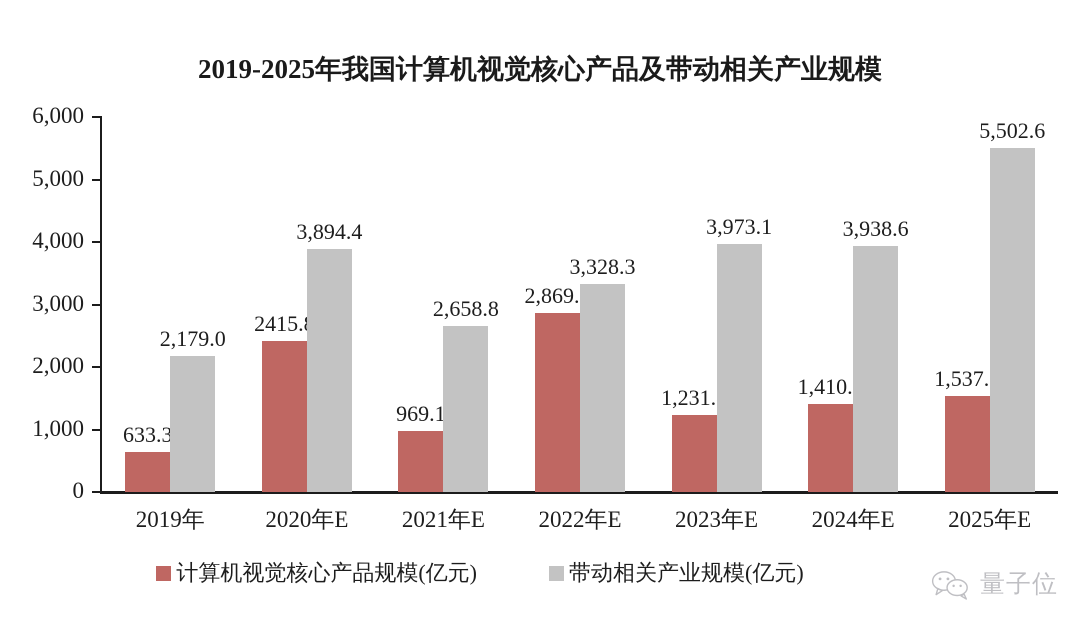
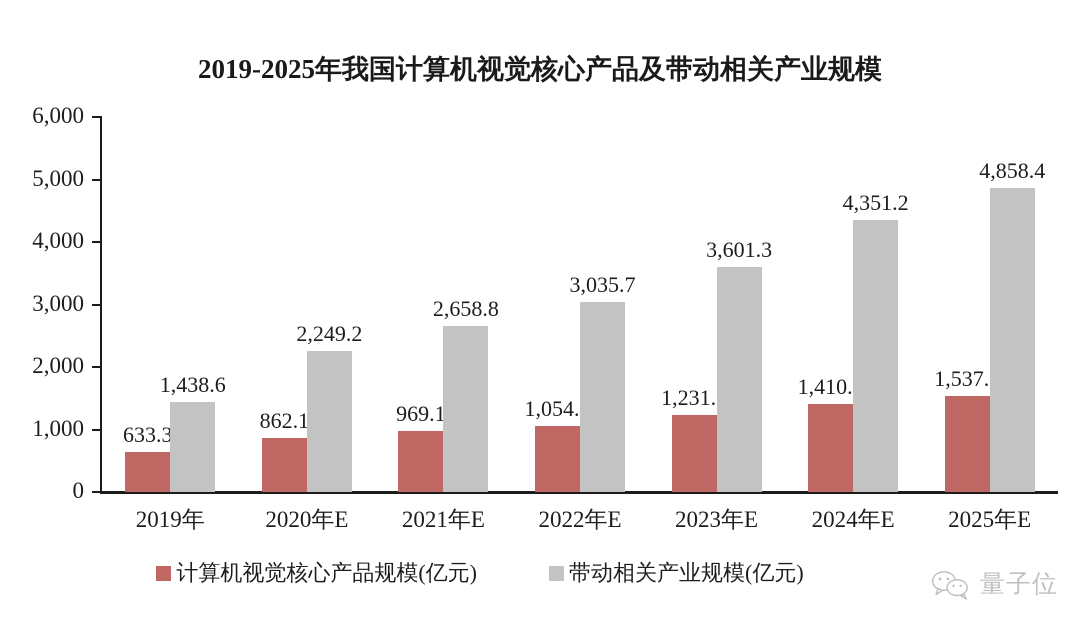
带动相关产业规模(亿元)/2019年: 2,179.0 -> 1,438.6
计算机视觉核心产品规模(亿元)/2020年E: 2415.8 -> 862.1
带动相关产业规模(亿元)/2020年E: 3,894.4 -> 2,249.2
计算机视觉核心产品规模(亿元)/2022年E: 2,869.0 -> 1,054.1
带动相关产业规模(亿元)/2022年E: 3,328.3 -> 3,035.7
带动相关产业规模(亿元)/2023年E: 3,973.1 -> 3,601.3
带动相关产业规模(亿元)/2024年E: 3,938.6 -> 4,351.2
带动相关产业规模(亿元)/2025年E: 5,502.6 -> 4,858.4
